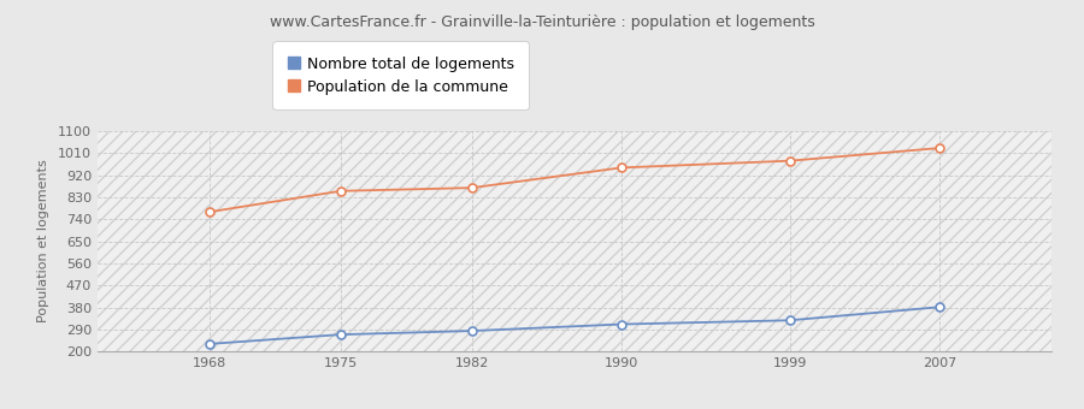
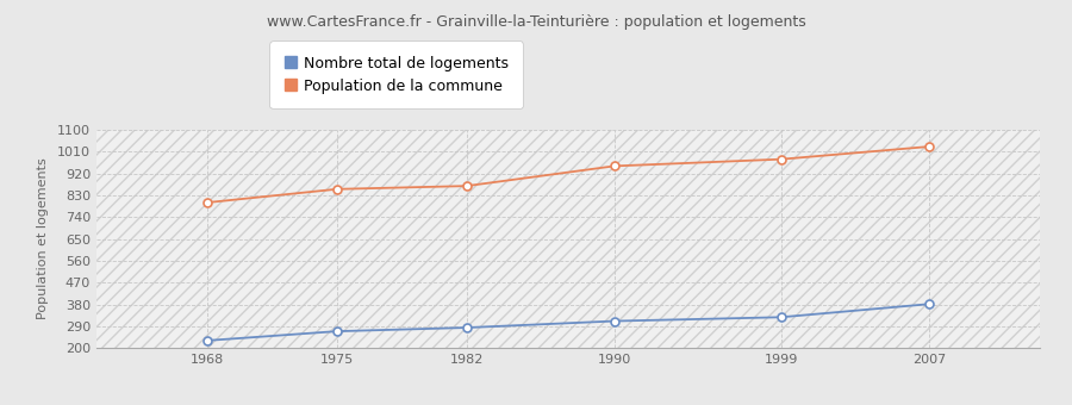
Population de la commune/1968: 770 -> 800
